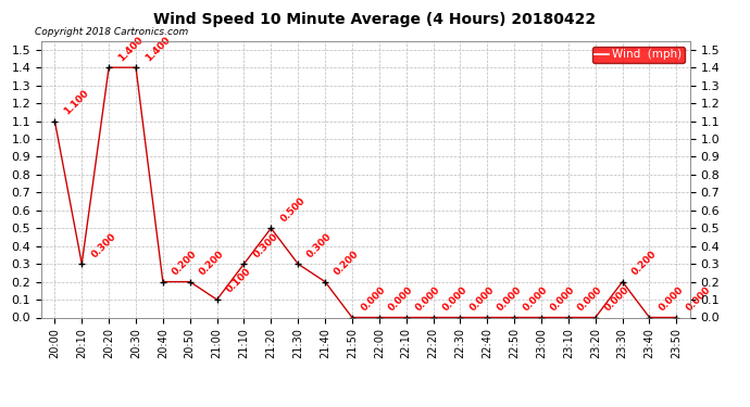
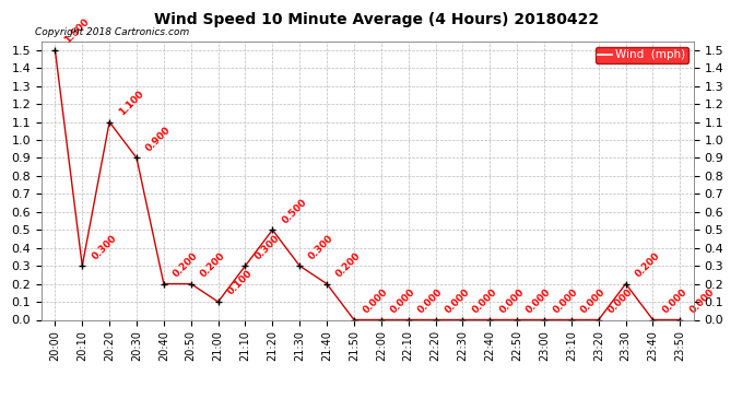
20:00: 1.1 -> 1.5
20:20: 1.400 -> 1.100
20:30: 1.400 -> 0.900
